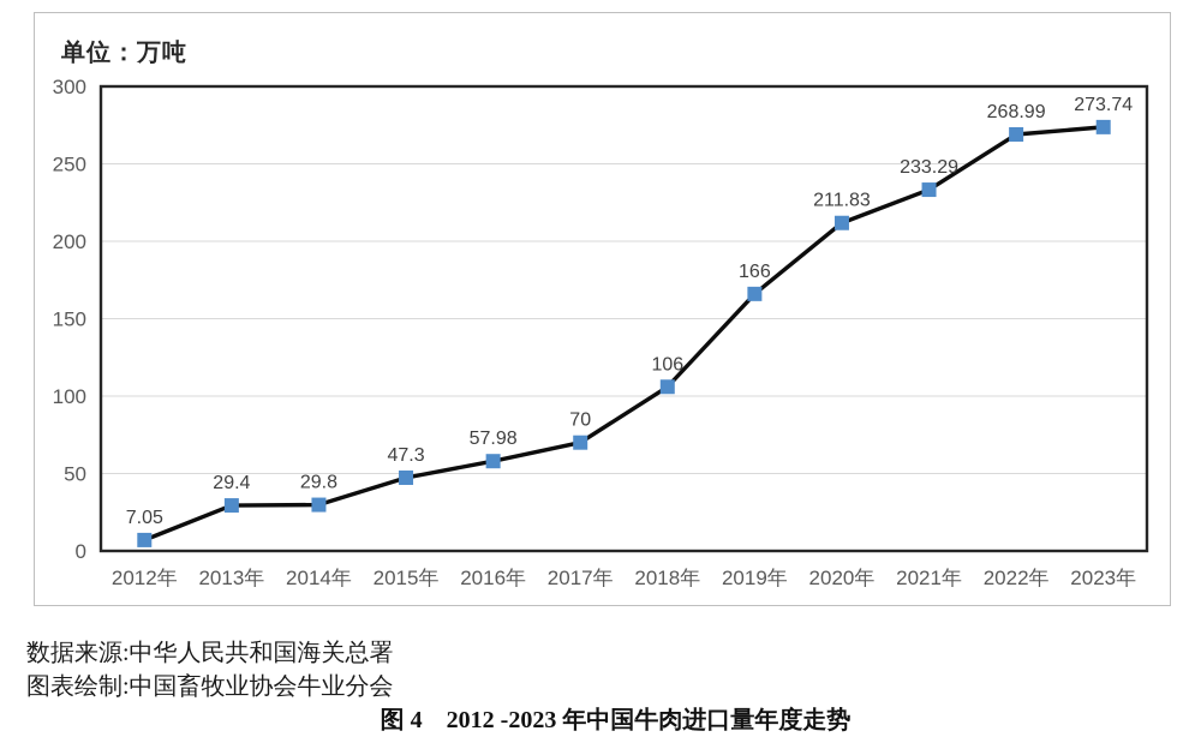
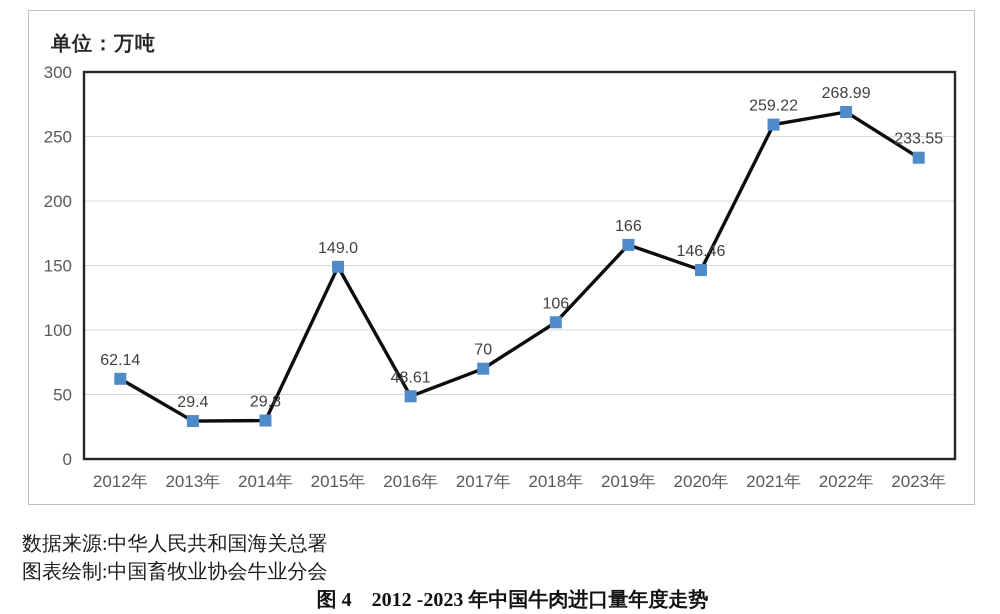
2012年: 7.05 -> 62.14
2015年: 47.3 -> 149.0
2016年: 57.98 -> 48.61
2020年: 211.83 -> 146.46
2021年: 233.29 -> 259.22
2023年: 273.74 -> 233.55
